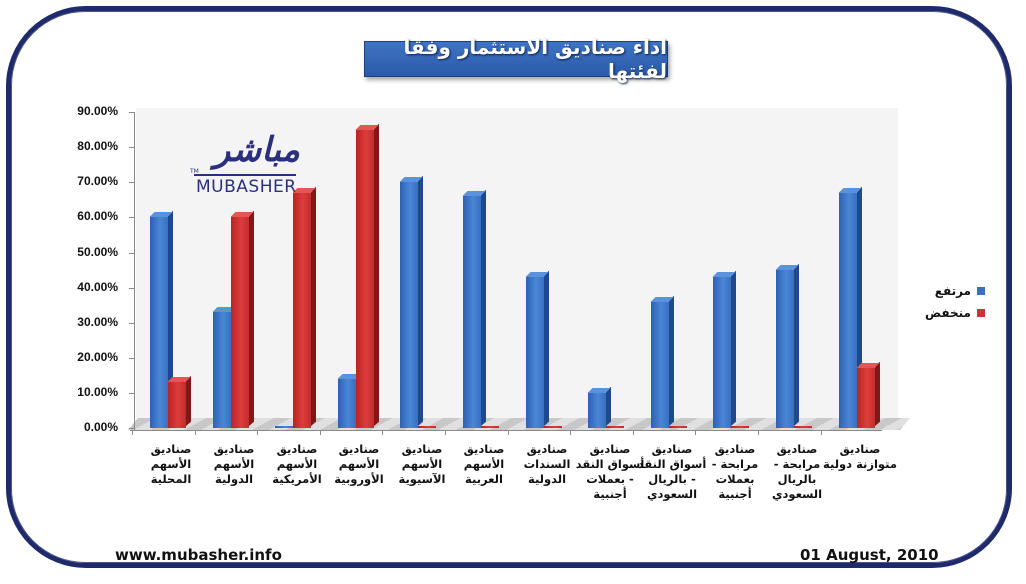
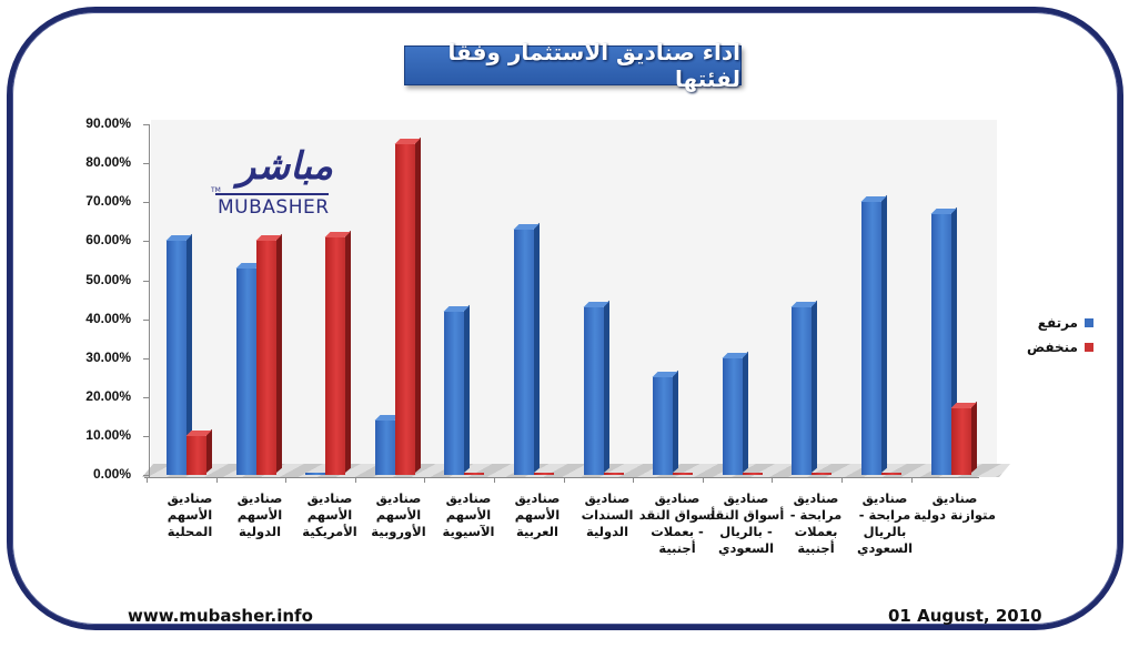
منخفض/صناديق الأسهم المحلية: 13% -> 10%
مرتفع/صناديق الأسهم الدولية: 33% -> 53%
منخفض/صناديق الأسهم الأمريكية: 67% -> 61%
مرتفع/صناديق الأسهم الآسيوية: 70% -> 42%
مرتفع/صناديق الأسهم العربية: 66% -> 63%
مرتفع/صناديق أسواق النقد - بعملات أجنبية: 10% -> 25%
مرتفع/صناديق أسواق النقد - بالريال السعودي: 36% -> 30%
مرتفع/صناديق مرابحة - بالريال السعودي: 45% -> 70%
